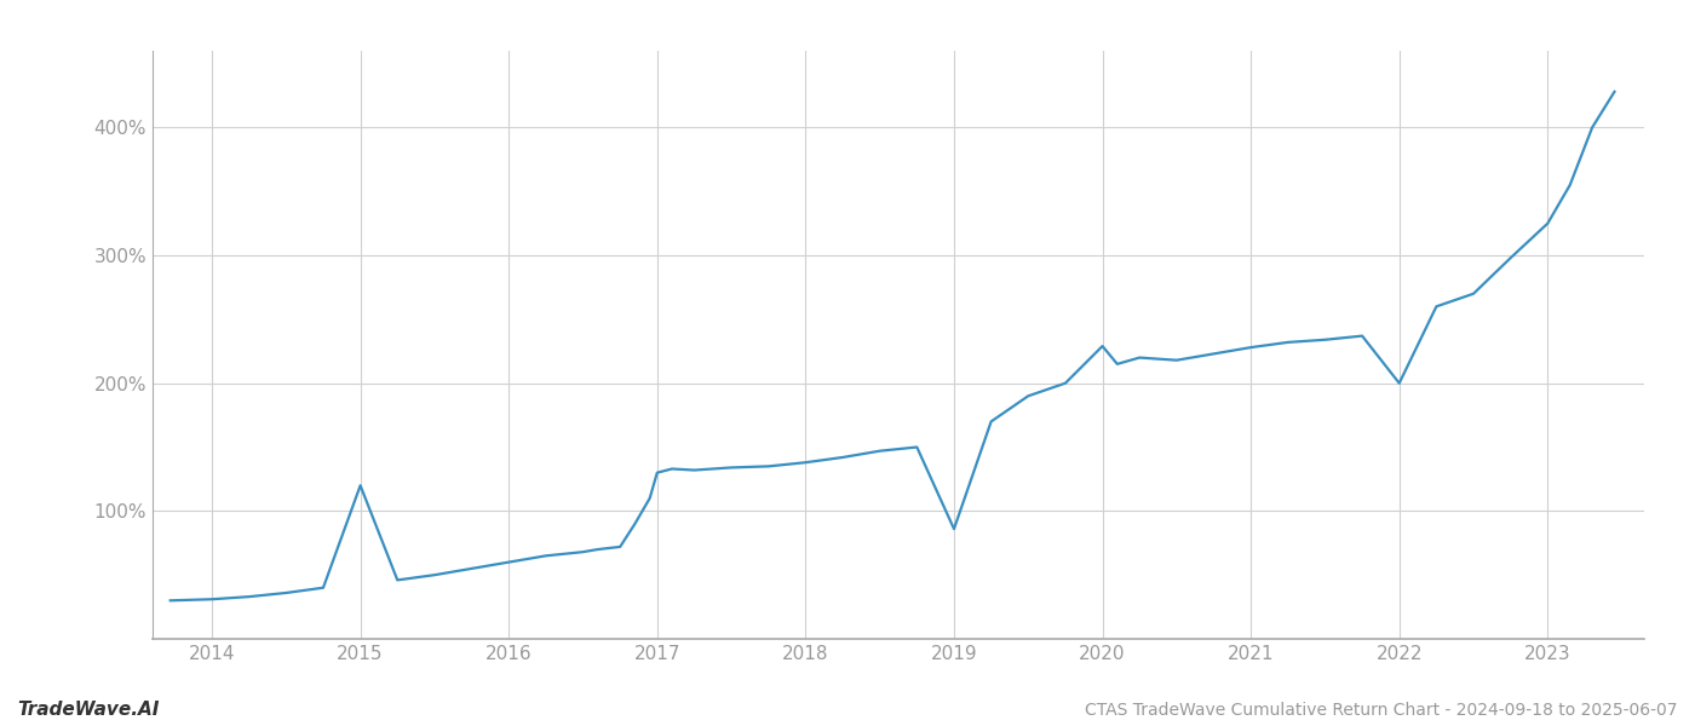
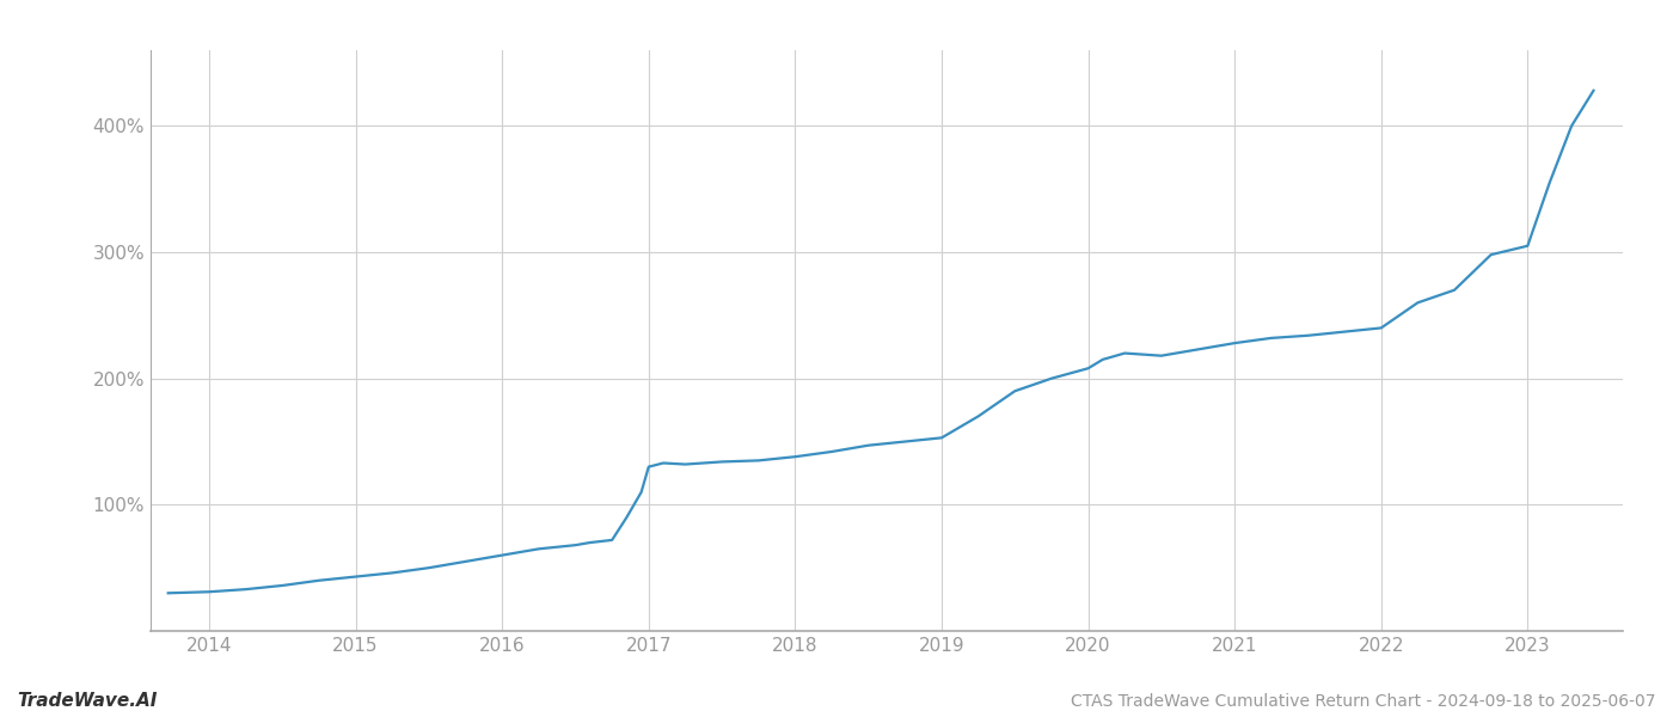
2015: 120% -> 43%
2019: 86% -> 153%
2020: 229% -> 208%
2022: 200% -> 240%
2023: 325% -> 305%
